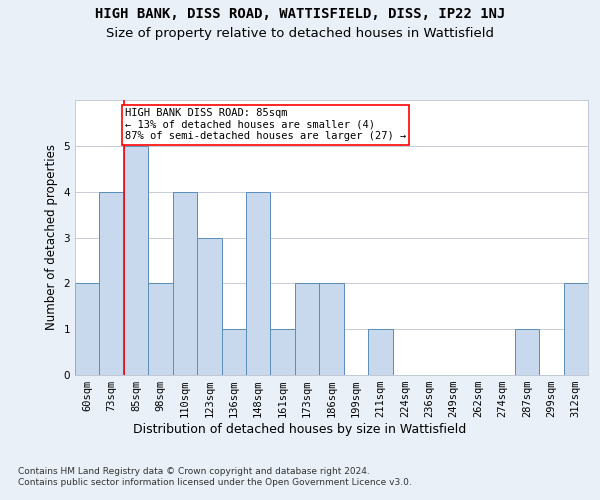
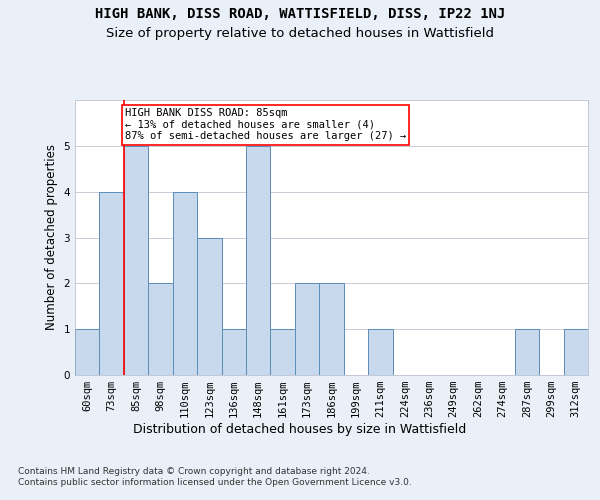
60sqm: 2 -> 1
148sqm: 4 -> 5
312sqm: 2 -> 1
